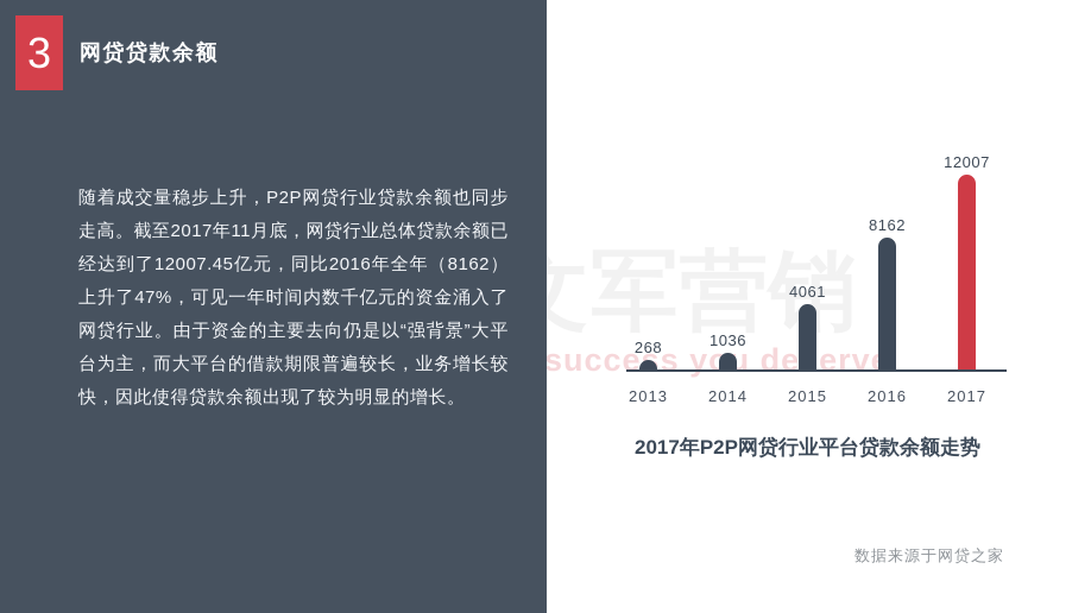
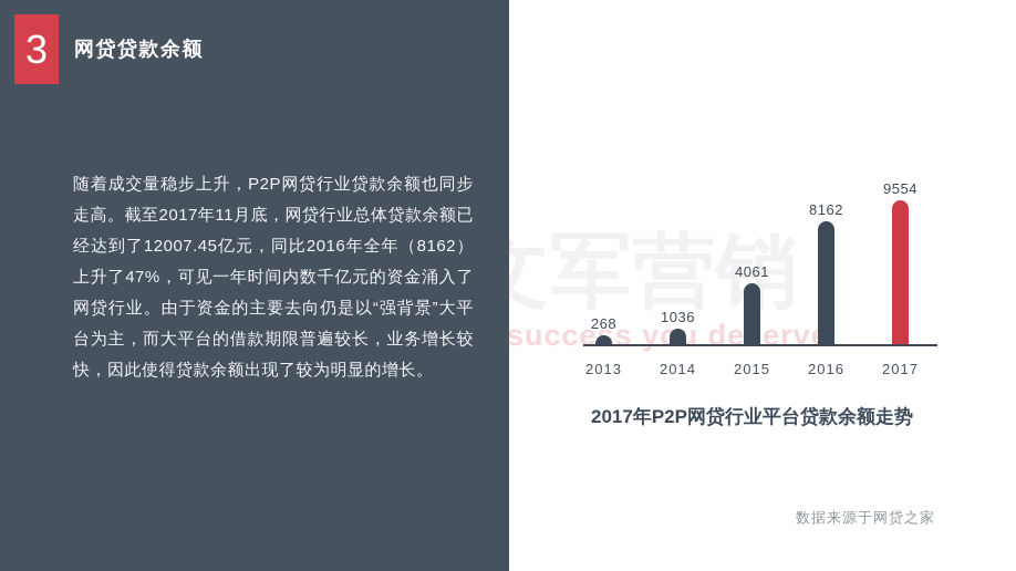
2017: 12007 -> 9554
